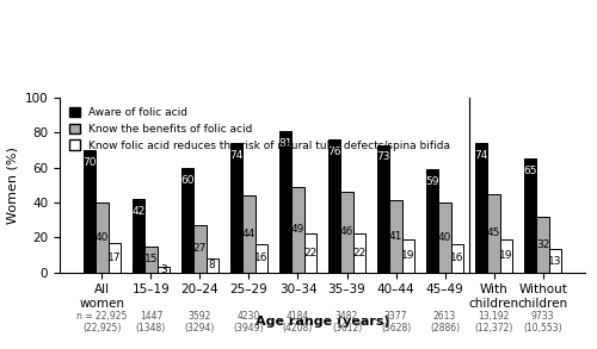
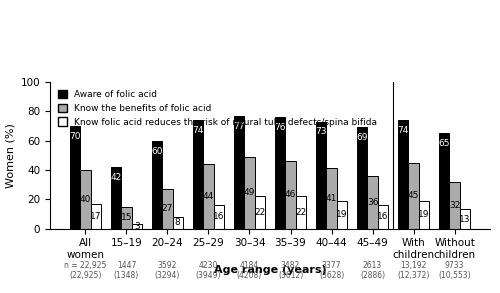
Aware of folic acid/30–34: 81 -> 77
Aware of folic acid/45–49: 59 -> 69
Know the benefits of folic acid/45–49: 40 -> 36
